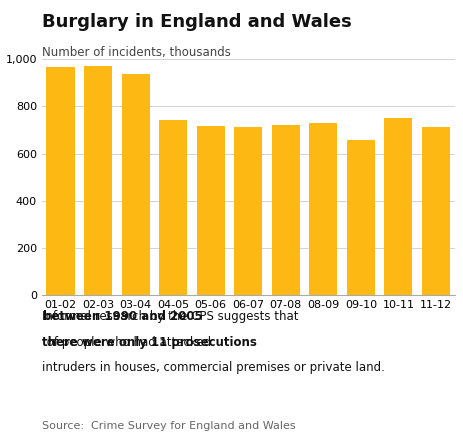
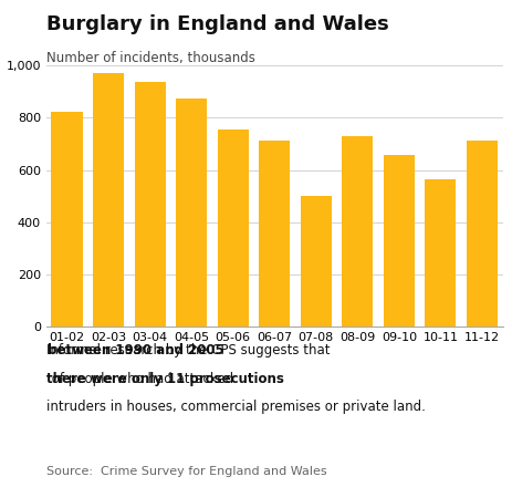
01-02: 967 -> 825
04-05: 743 -> 875
05-06: 718 -> 755
07-08: 722 -> 500
10-11: 752 -> 565
